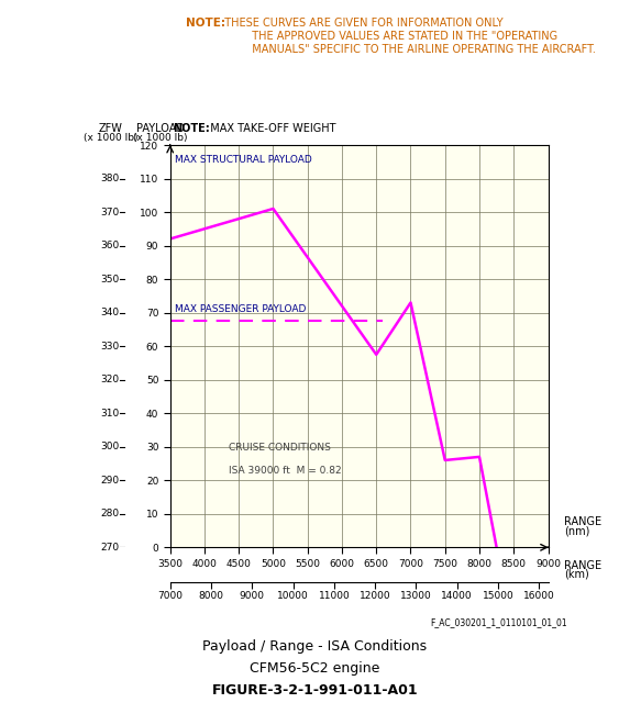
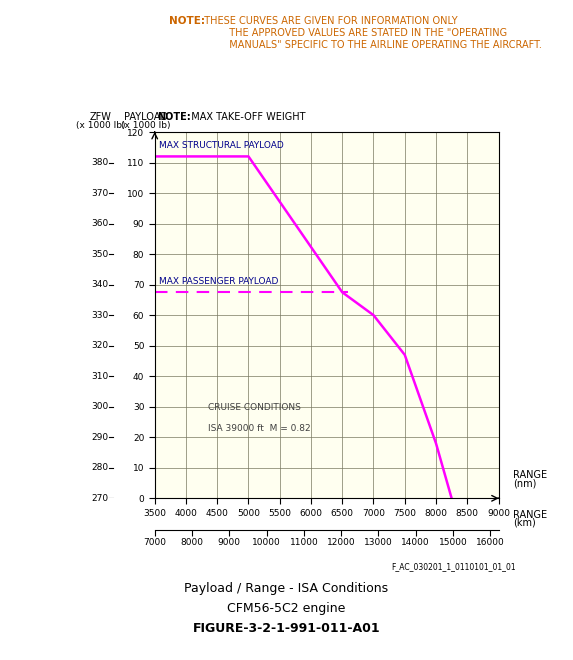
3500: 92.0 -> 112.0
5000: 101.0 -> 112.0
6500: 57.5 -> 67.5
7000: 73.0 -> 60.0
7500: 26.0 -> 47.0
8000: 27.0 -> 18.0
